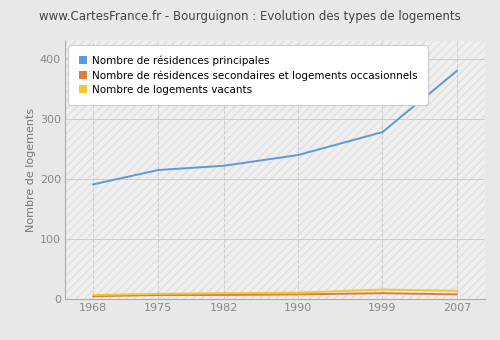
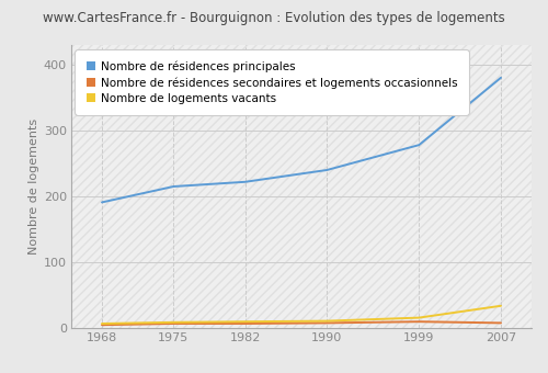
Nombre de logements vacants/2007: 14 -> 34
